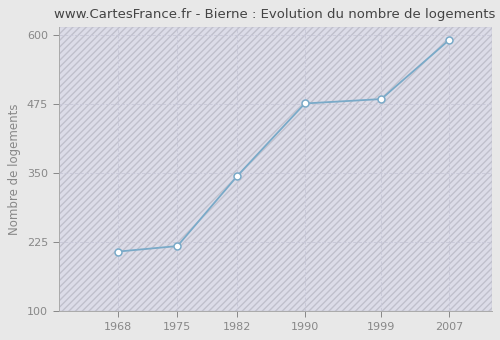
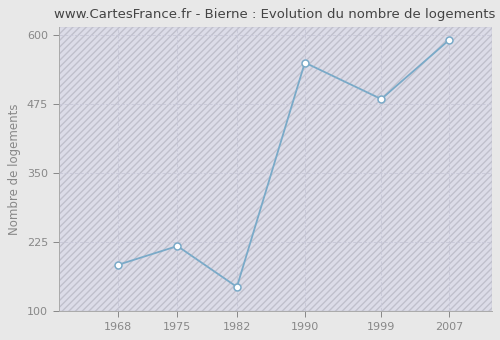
1968: 208 -> 184
1982: 344 -> 144
1990: 476 -> 550
